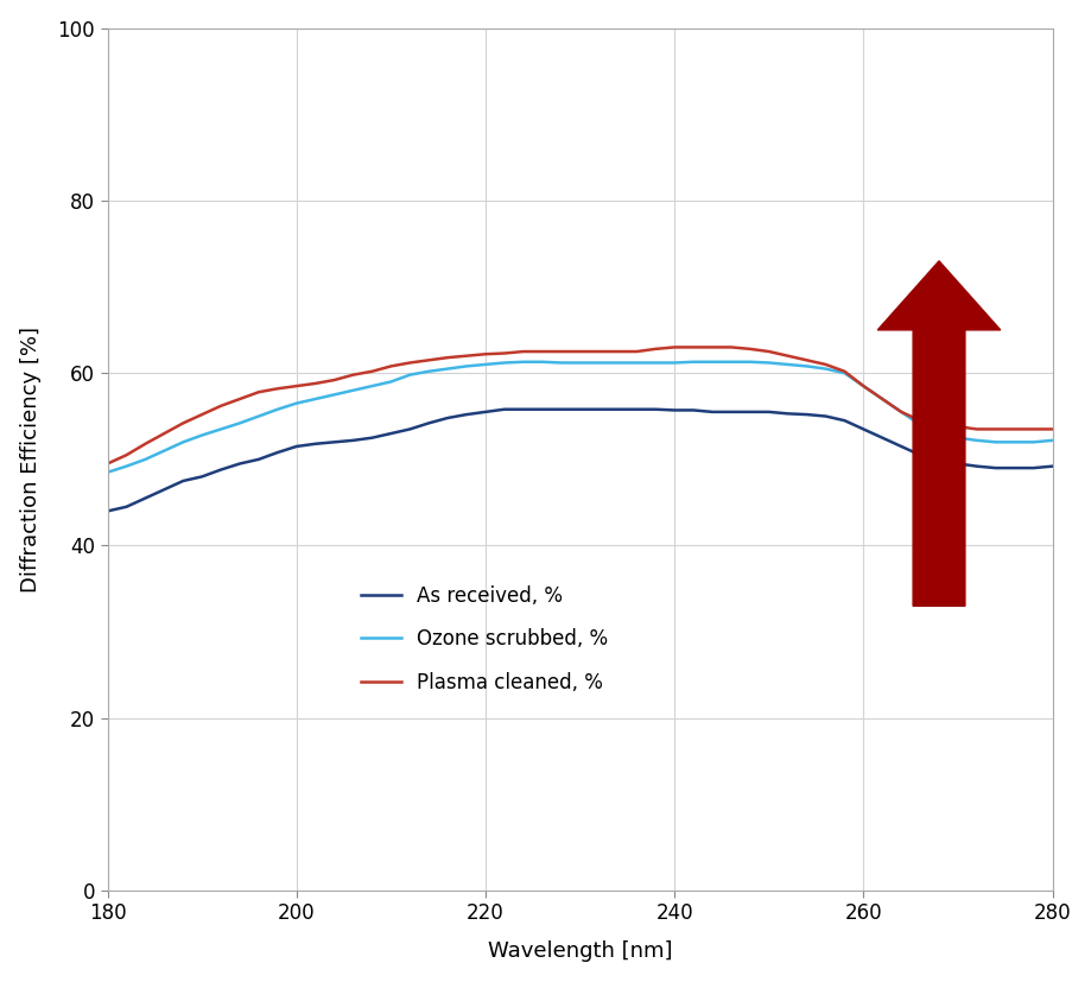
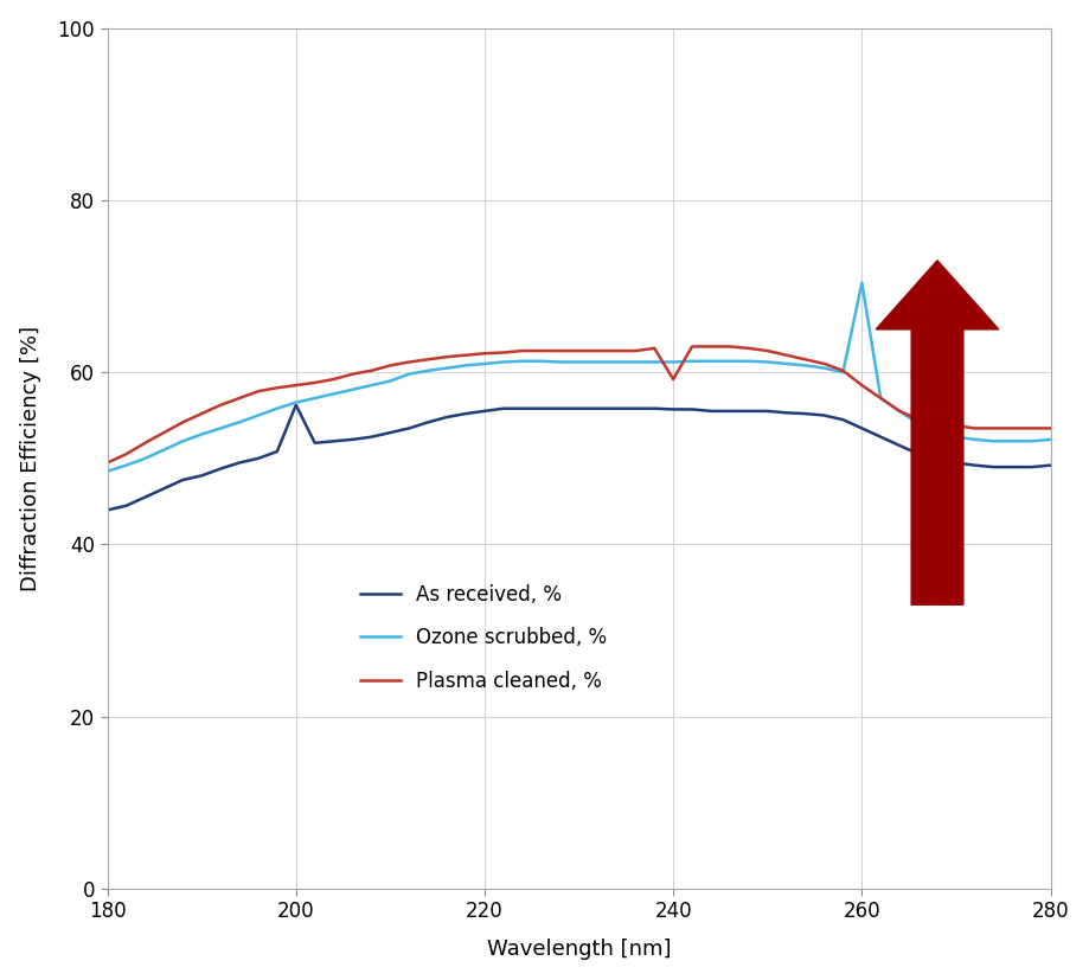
As received, %/200: 51.5 -> 56.2
Plasma cleaned, %/240: 63.0 -> 59.2
Ozone scrubbed, %/260: 58.5 -> 70.4
